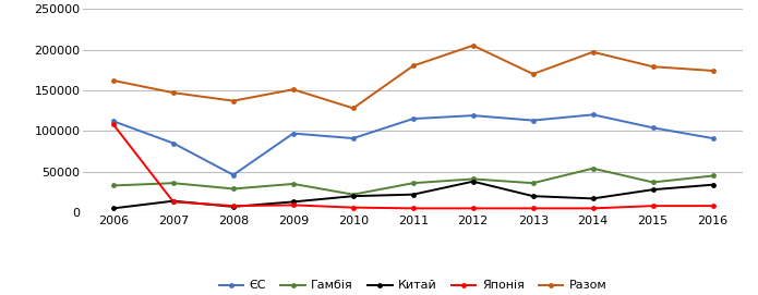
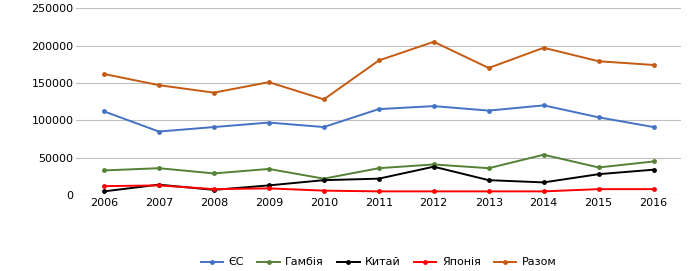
Японія/2006: 108000 -> 12000
ЄС/2008: 46000 -> 91000
